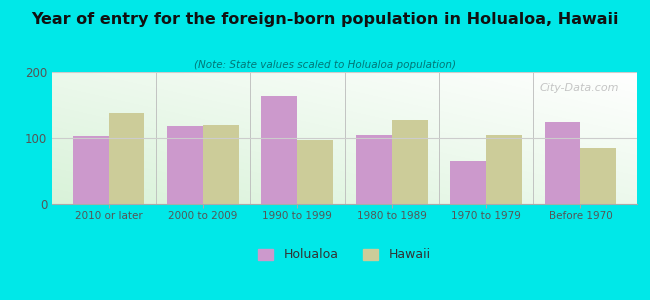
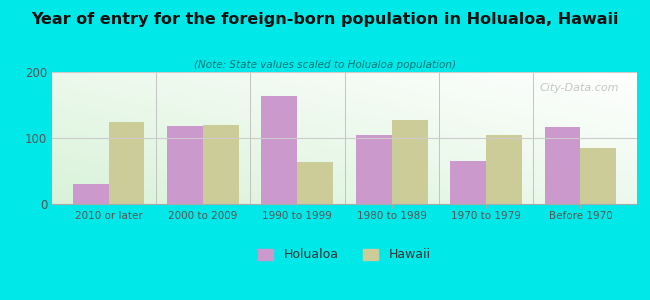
Holualoa/2010 or later: 103 -> 30
Hawaii/2010 or later: 138 -> 124
Hawaii/1990 to 1999: 97 -> 64
Holualoa/Before 1970: 125 -> 116
